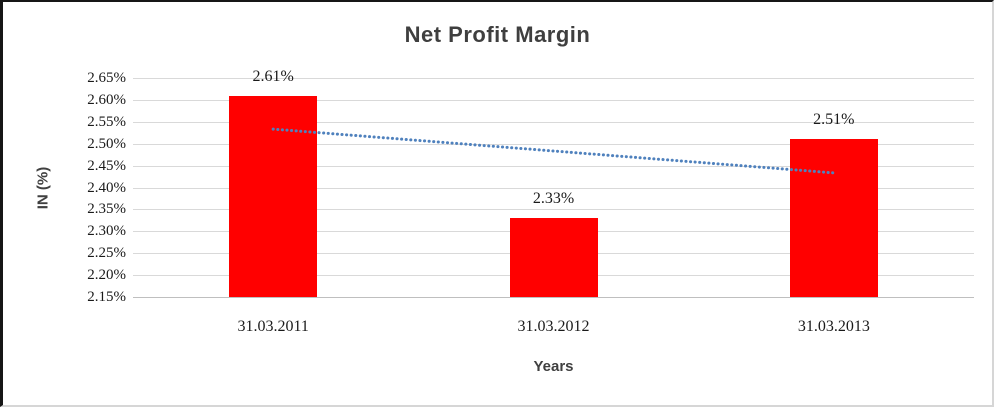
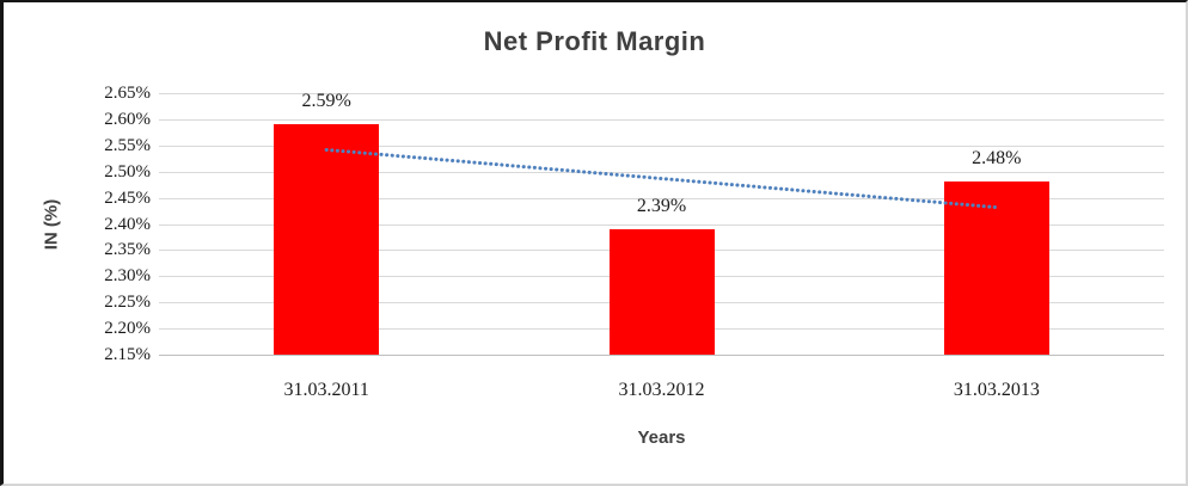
31.03.2011: 2.61% -> 2.59%
31.03.2012: 2.33% -> 2.39%
31.03.2013: 2.51% -> 2.48%
